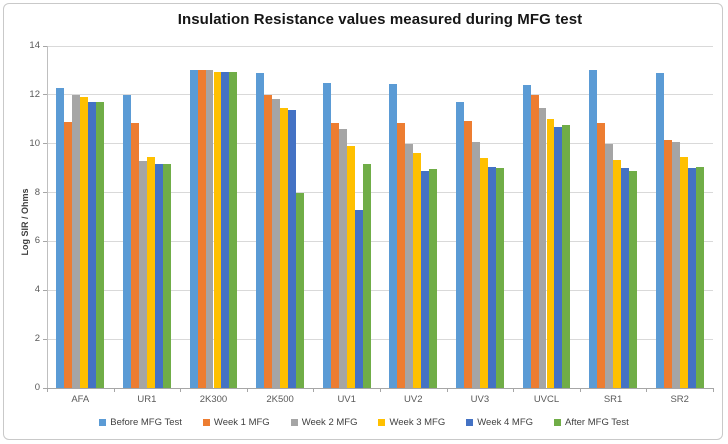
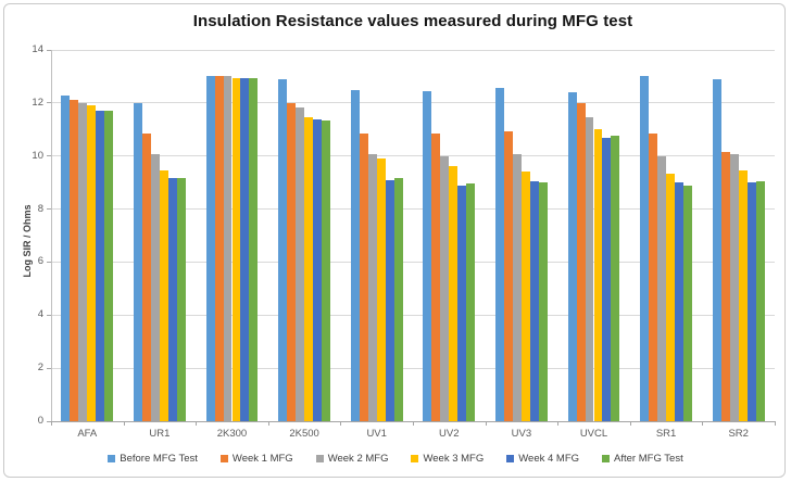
Week 1 MFG/AFA: 10.9 -> 12.1
Week 2 MFG/UR1: 9.3 -> 10.1
After MFG Test/2K500: 8.0 -> 11.3
Week 2 MFG/UV1: 10.6 -> 10.1
Week 4 MFG/UV1: 7.3 -> 9.1
Before MFG Test/UV3: 11.7 -> 12.6
